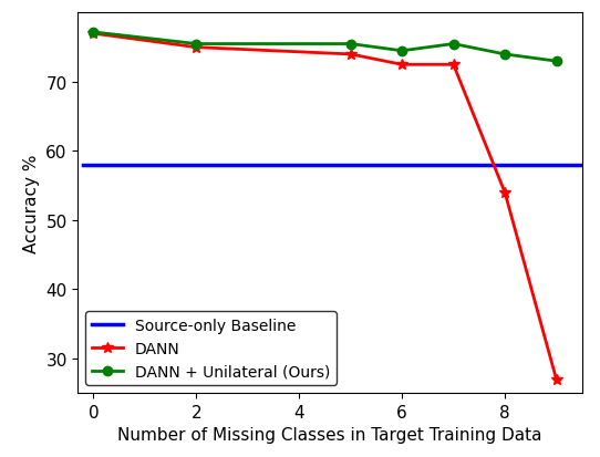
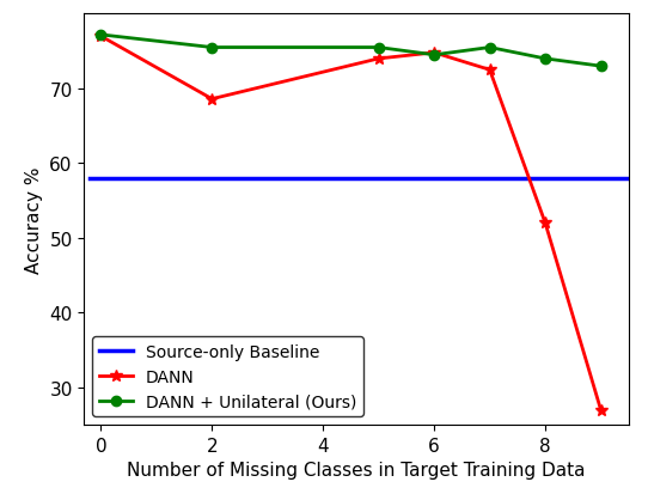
DANN/2: 75.0 -> 68.6
DANN/6: 72.5 -> 74.8
DANN/8: 54.0 -> 52.0
